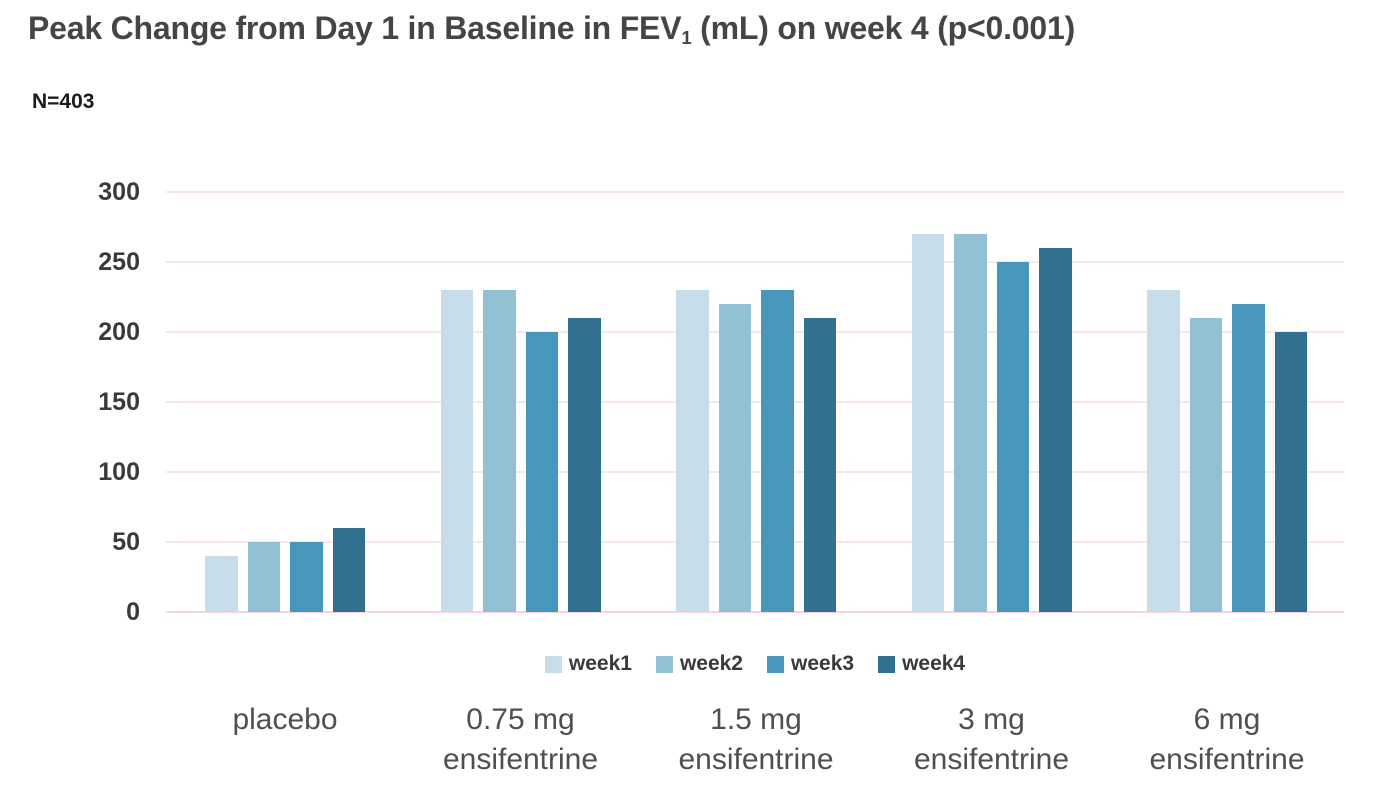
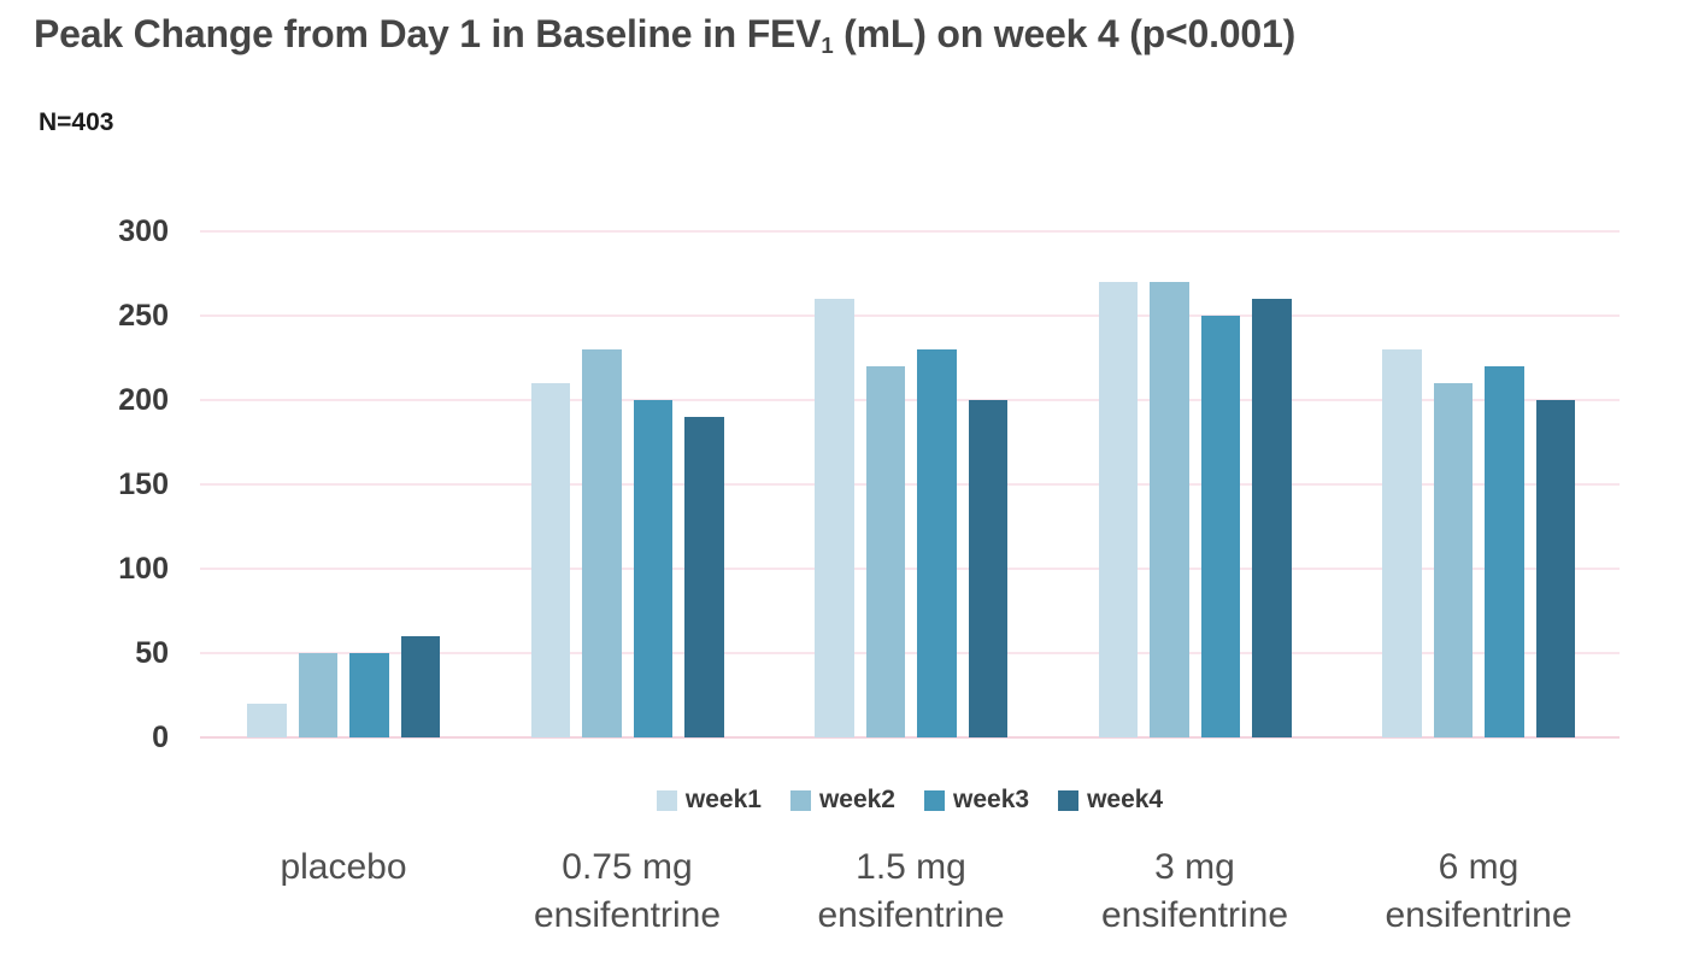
week1/placebo: 40 -> 20
week1/0.75 mg ensifentrine: 230 -> 210
week4/0.75 mg ensifentrine: 210 -> 190
week1/1.5 mg ensifentrine: 230 -> 260
week4/1.5 mg ensifentrine: 210 -> 200
